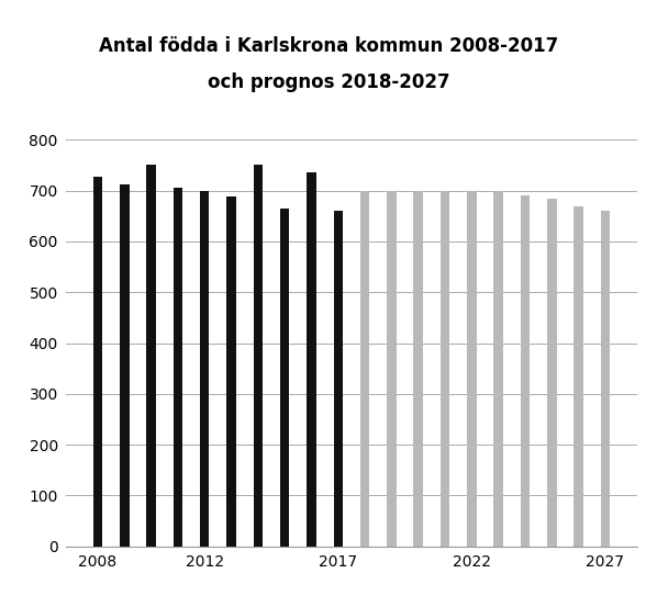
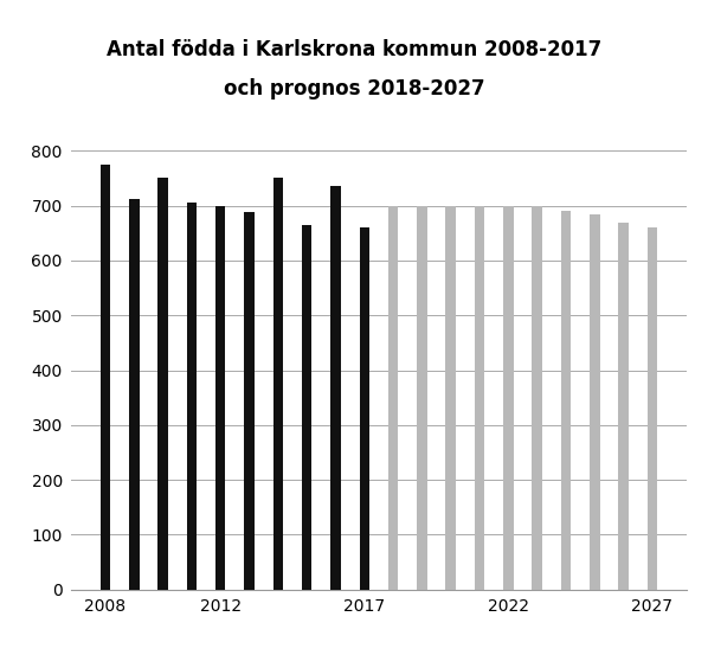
2008: 728 -> 775
